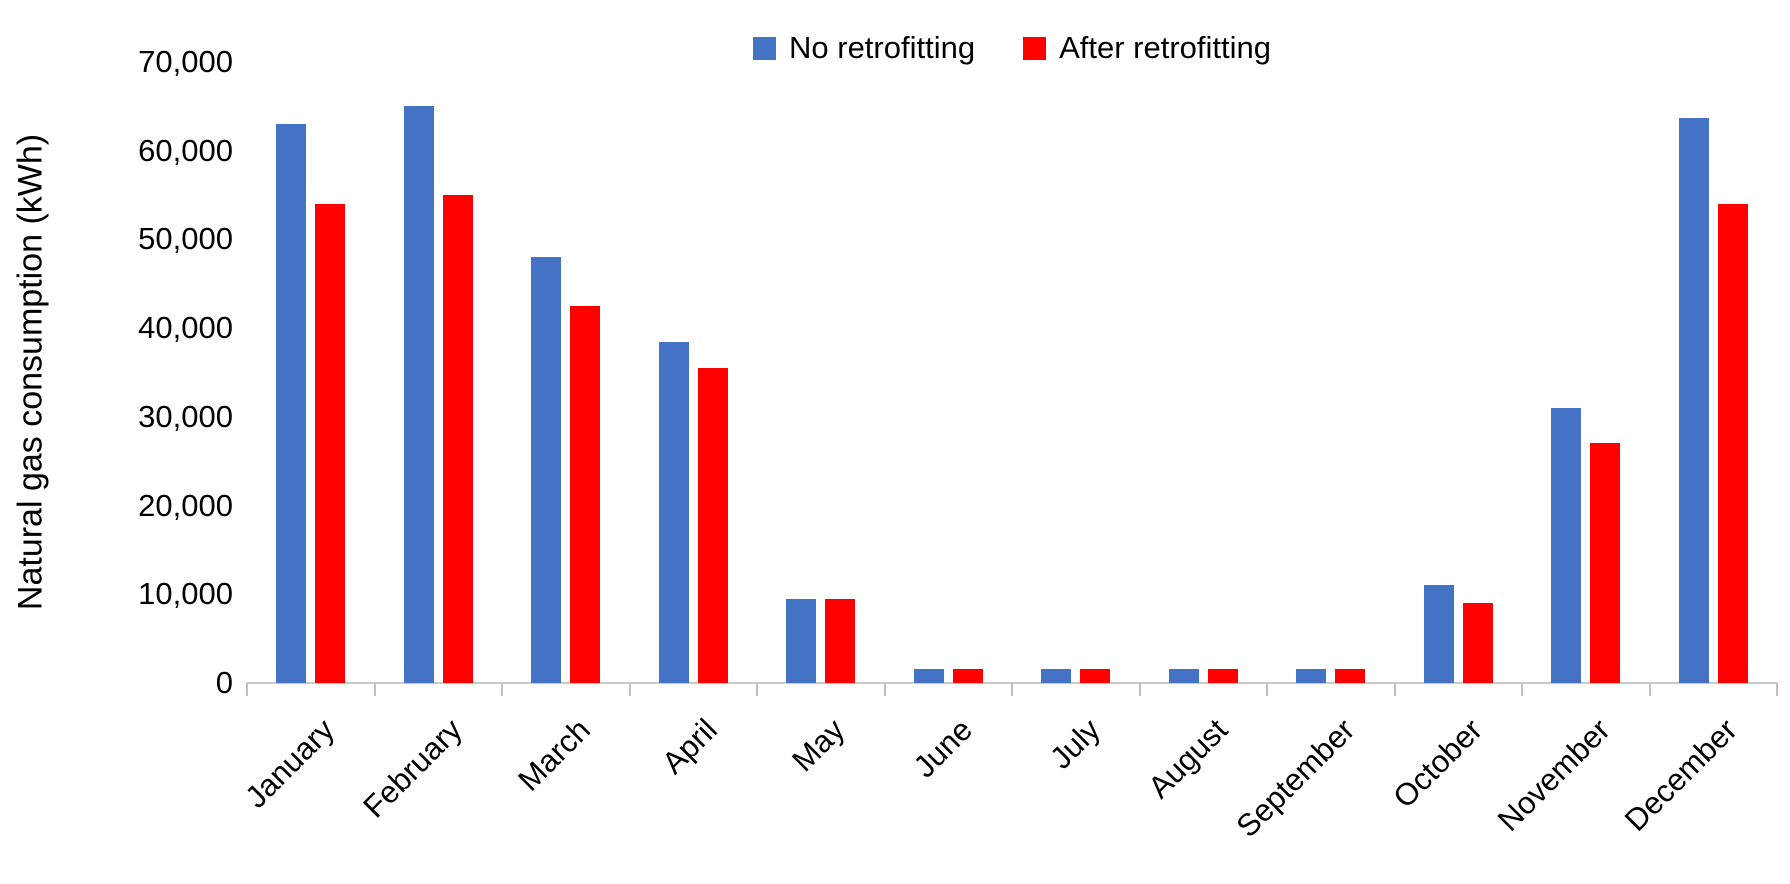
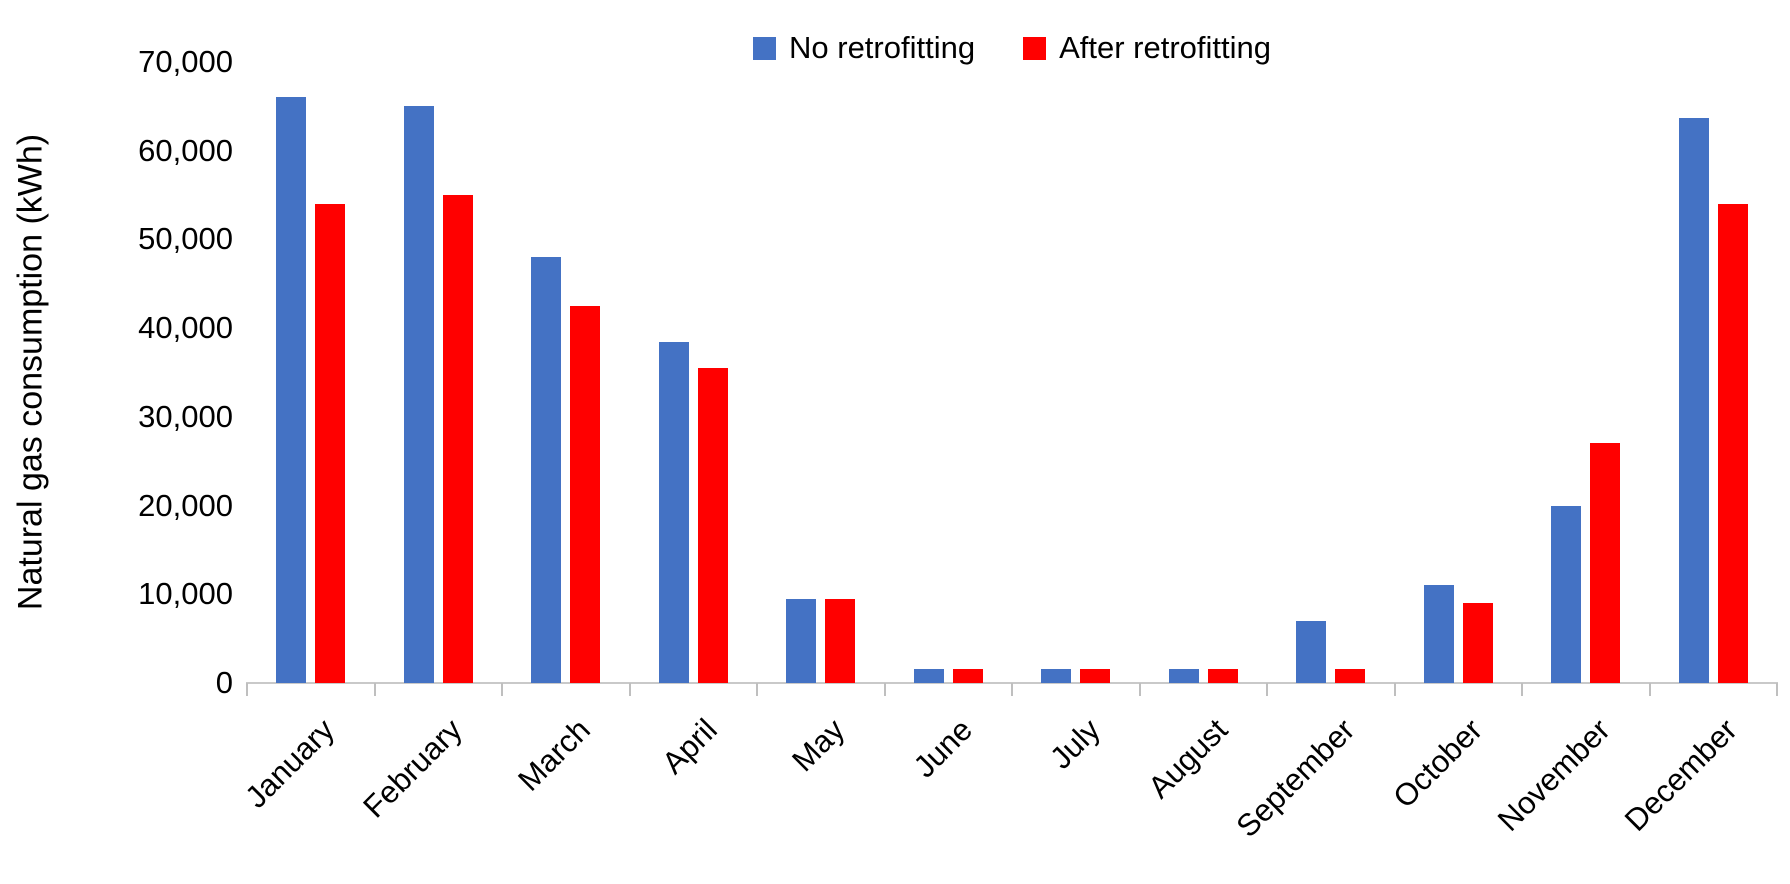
No retrofitting/January: 63000 -> 66000
No retrofitting/September: 2000 -> 7000
No retrofitting/November: 31000 -> 20000
